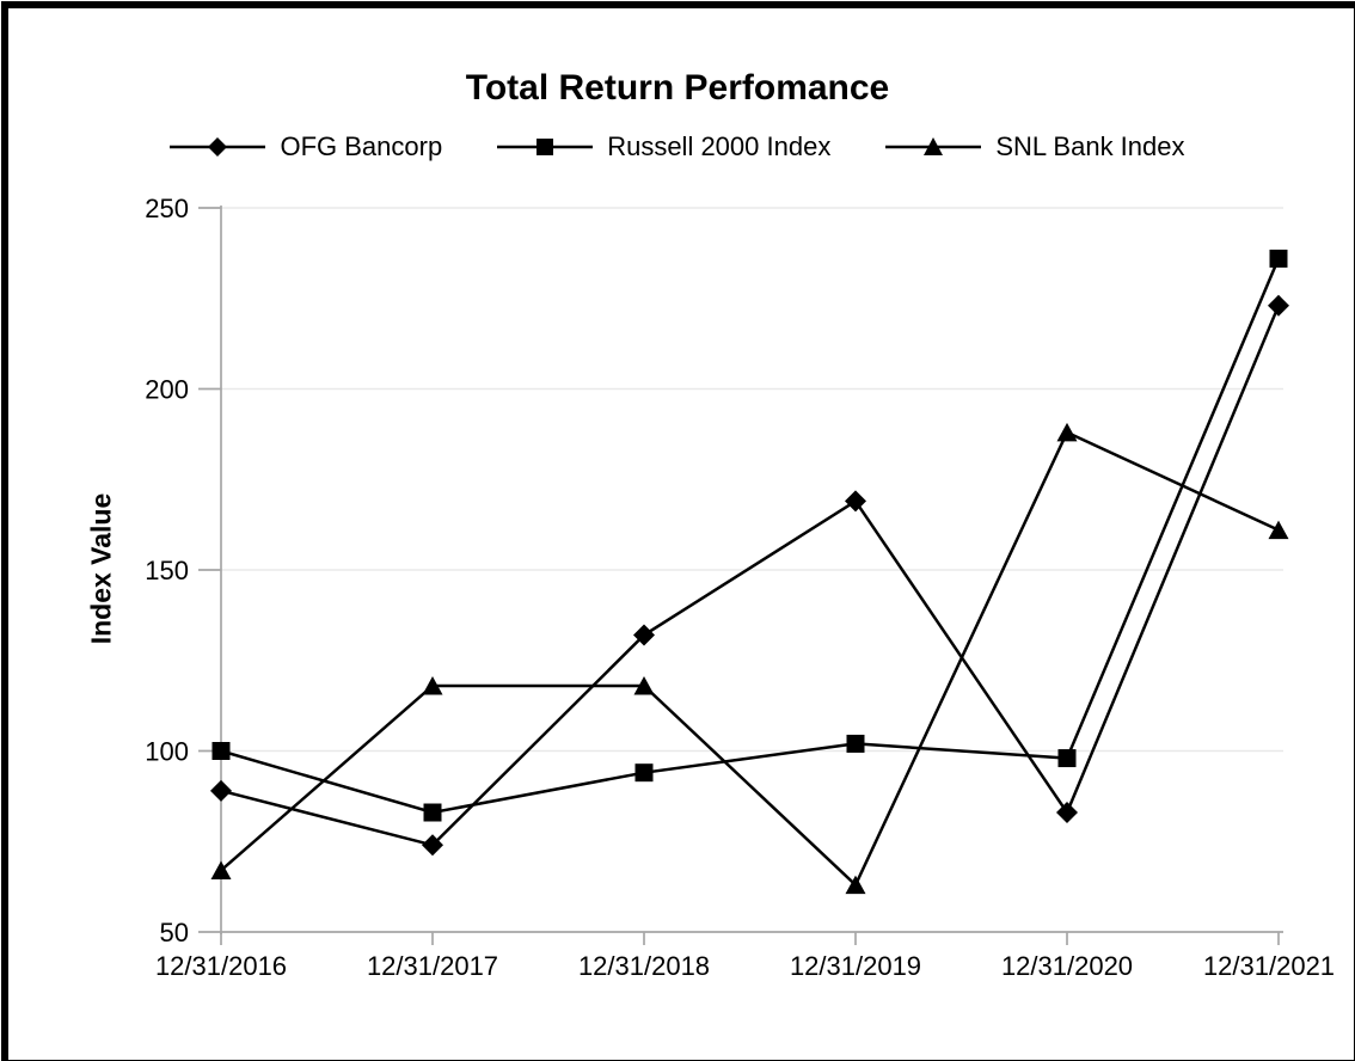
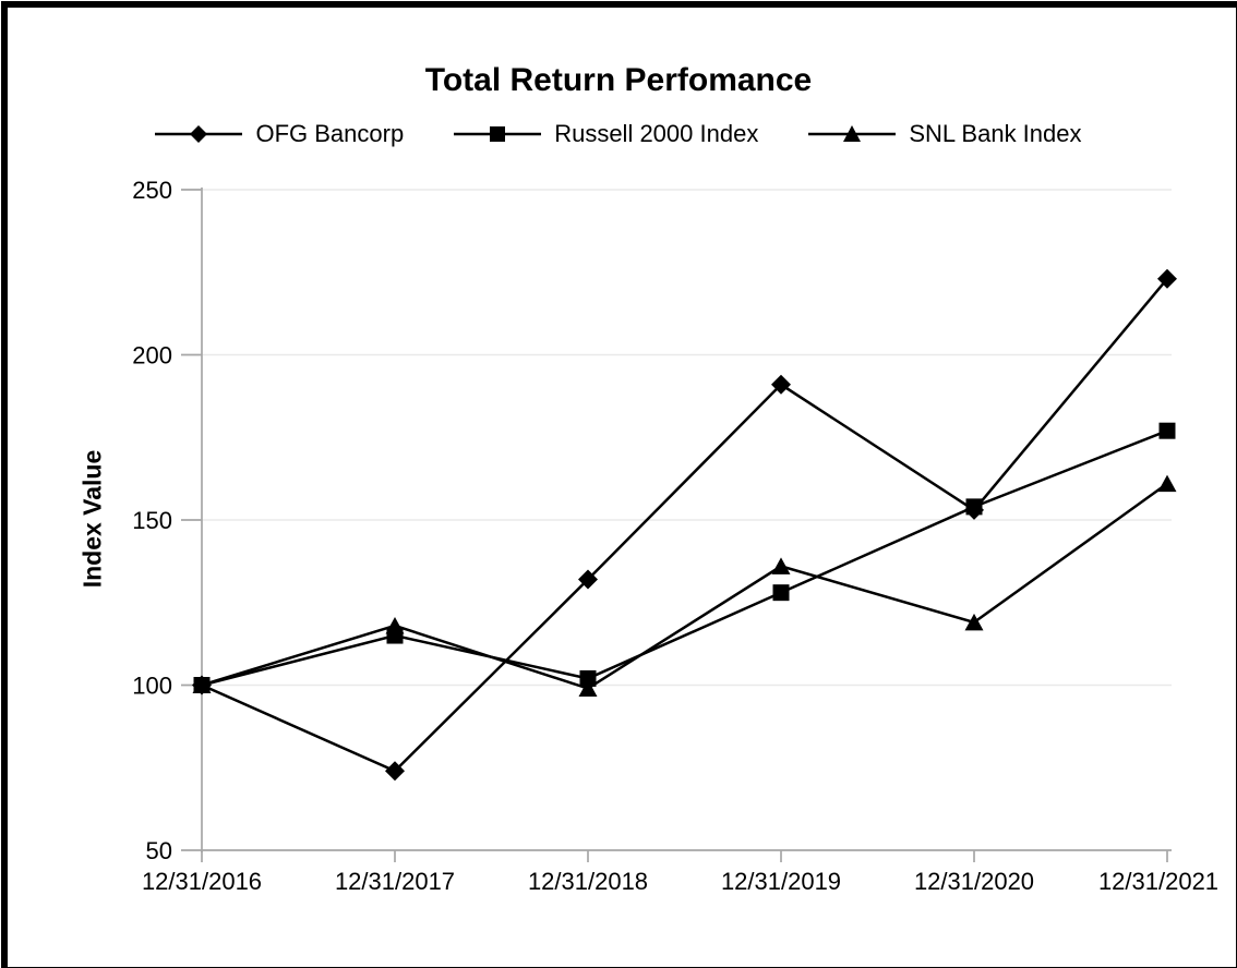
OFG Bancorp/12/31/2016: 89 -> 100
SNL Bank Index/12/31/2016: 67 -> 100
Russell 2000 Index/12/31/2017: 83 -> 115
Russell 2000 Index/12/31/2018: 94 -> 102
SNL Bank Index/12/31/2018: 118 -> 99
OFG Bancorp/12/31/2019: 169 -> 191
Russell 2000 Index/12/31/2019: 102 -> 128
SNL Bank Index/12/31/2019: 63 -> 136
OFG Bancorp/12/31/2020: 83 -> 153
Russell 2000 Index/12/31/2020: 98 -> 154
SNL Bank Index/12/31/2020: 188 -> 119
Russell 2000 Index/12/31/2021: 236 -> 177
